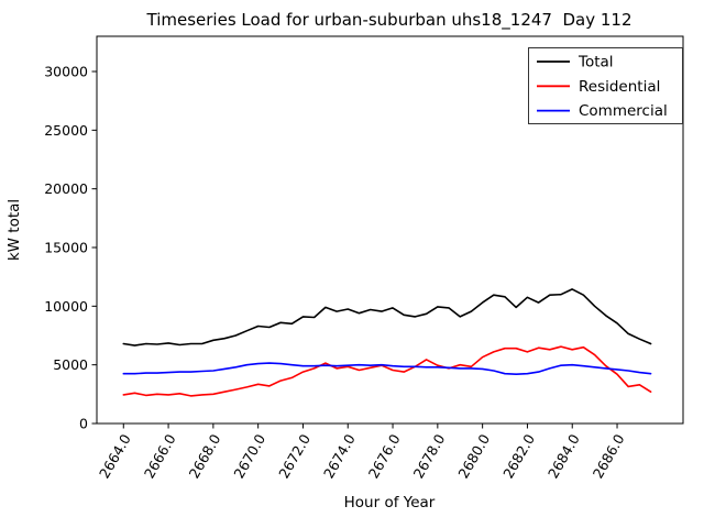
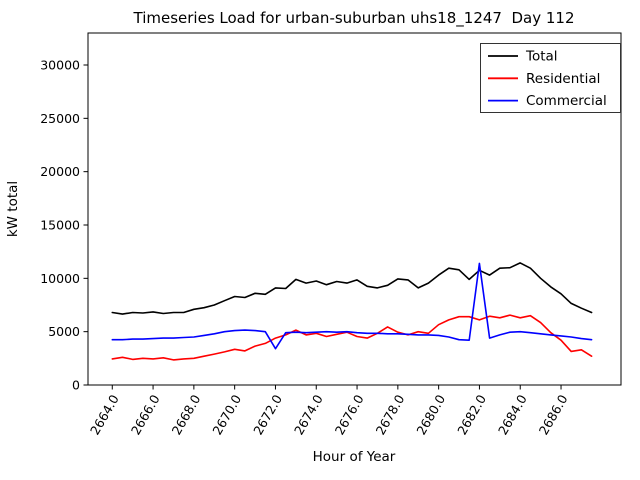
Commercial/2672.0: 4900 -> 3400
Commercial/2682.0: 4200 -> 11400
